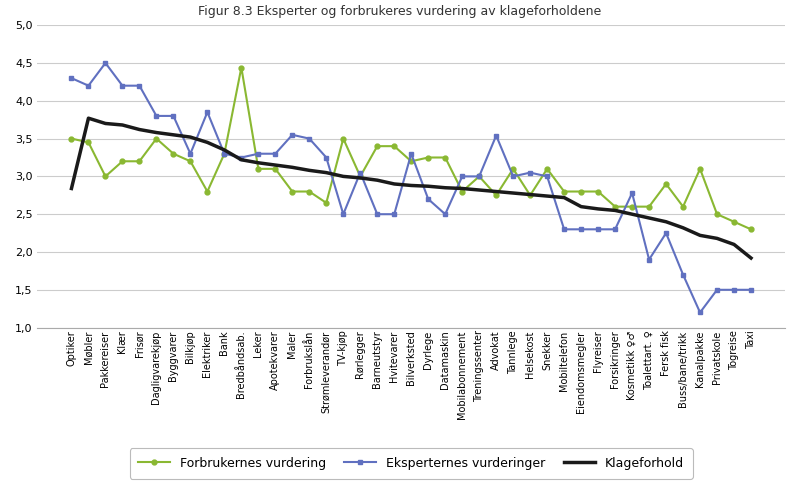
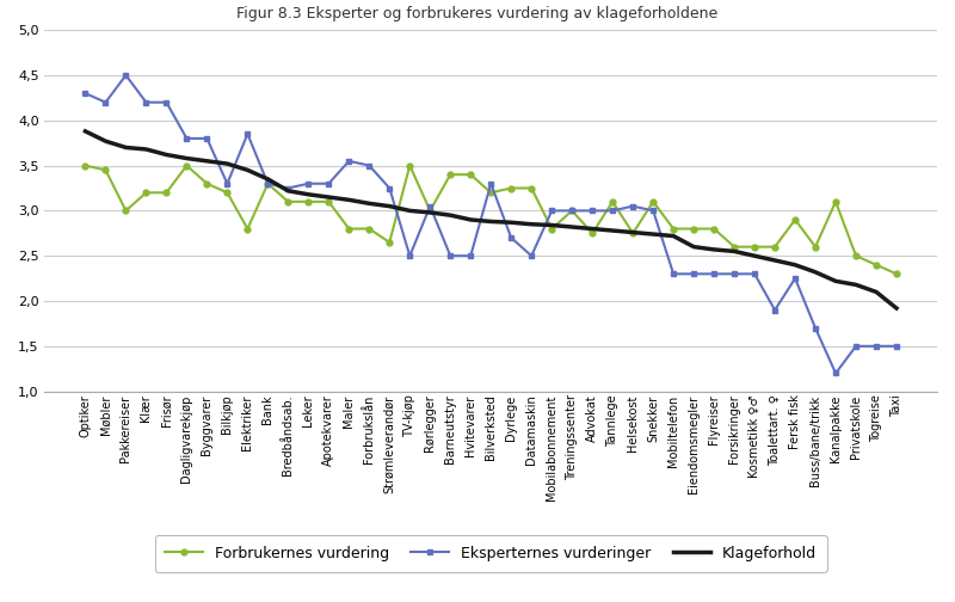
Klageforhold/Optiker: 2,84 -> 3,88
Forbrukernes vurdering/Bredbåndsab.: 4,44 -> 3,10
Eksperternes vurderinger/Advokat: 3,54 -> 3,00
Eksperternes vurderinger/Kosmetikk ♀♂: 2,78 -> 2,30
